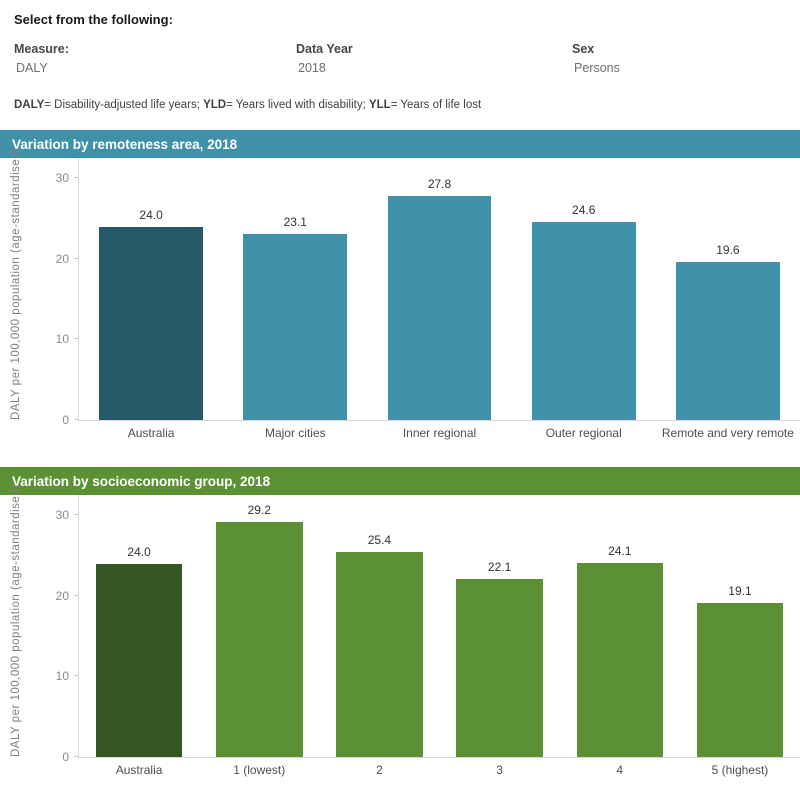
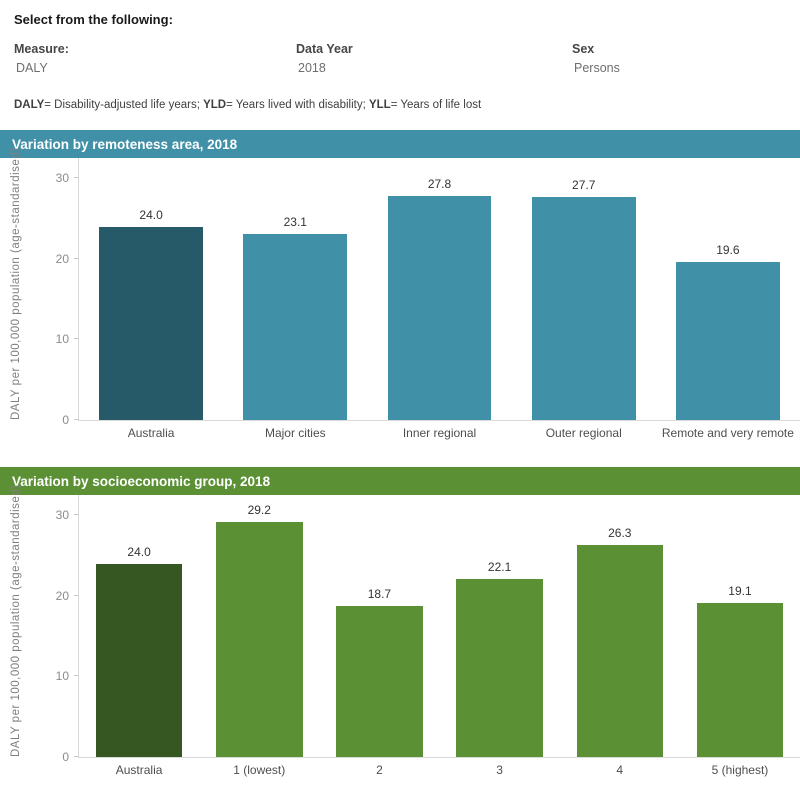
Variation by remoteness area, 2018/Outer regional: 24.6 -> 27.7
Variation by socioeconomic group, 2018/2: 25.4 -> 18.7
Variation by socioeconomic group, 2018/4: 24.1 -> 26.3
